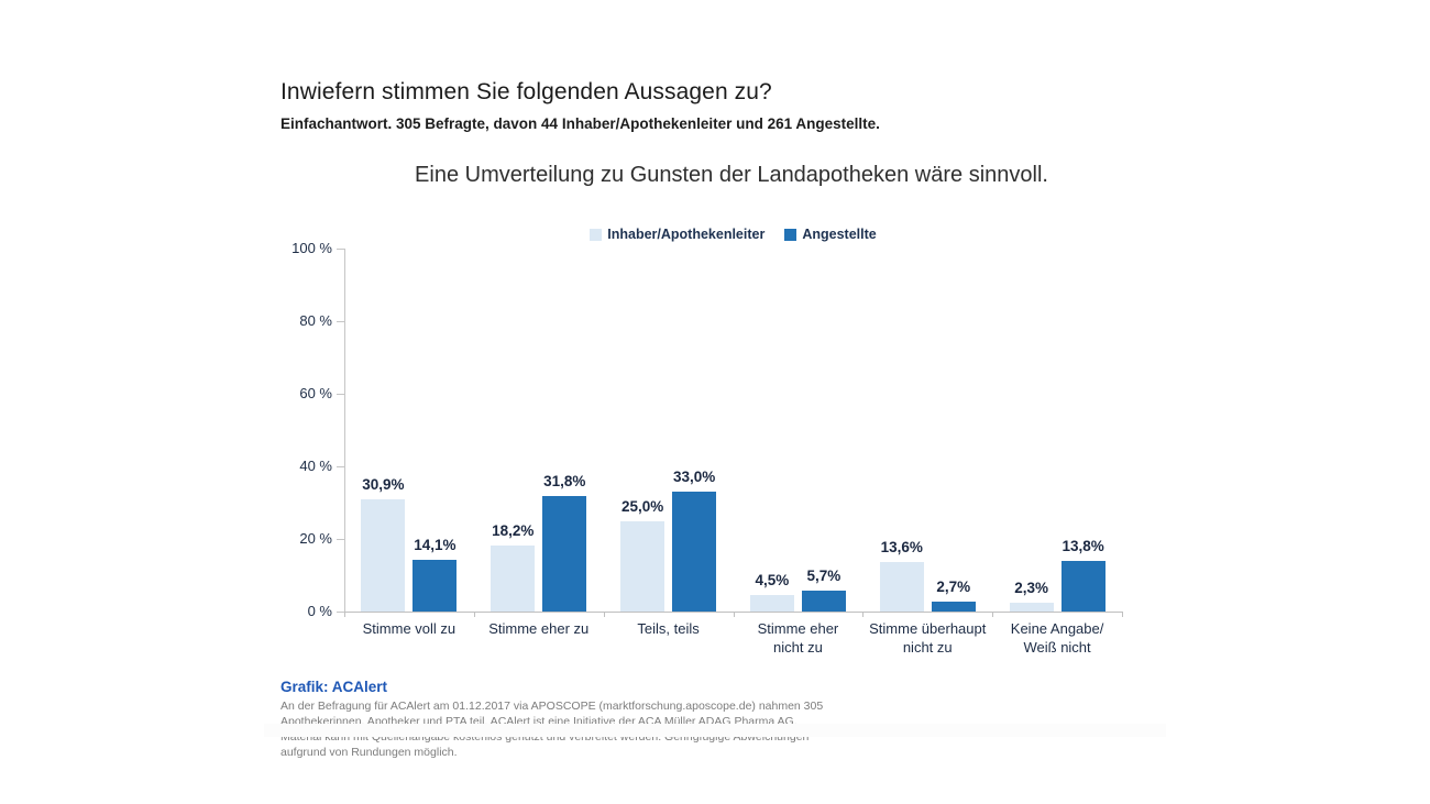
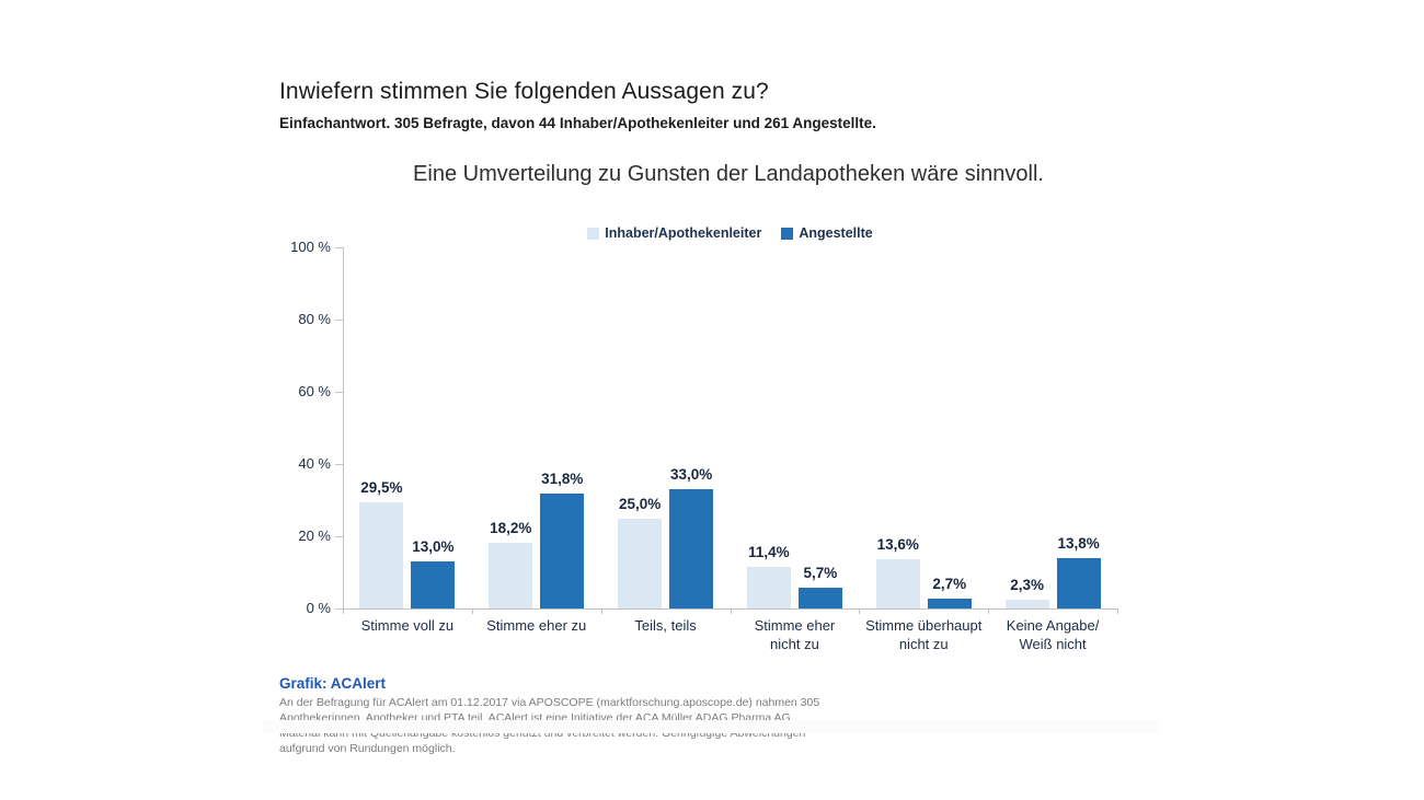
Inhaber/Apothekenleiter/Stimme voll zu: 30,9% -> 29,5%
Angestellte/Stimme voll zu: 14,1% -> 13,0%
Inhaber/Apothekenleiter/Stimme eher nicht zu: 4,5% -> 11,4%
